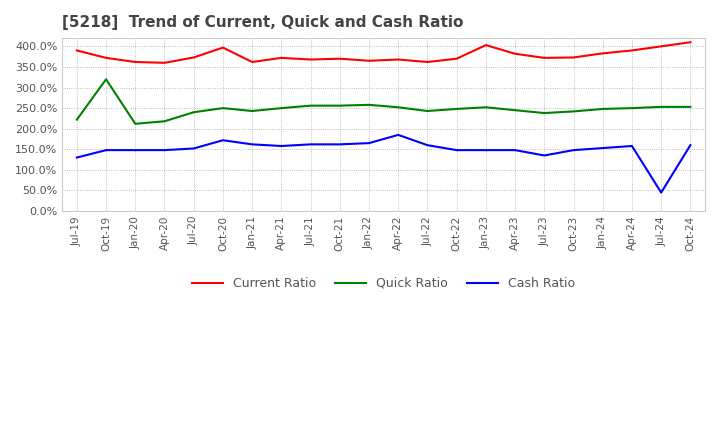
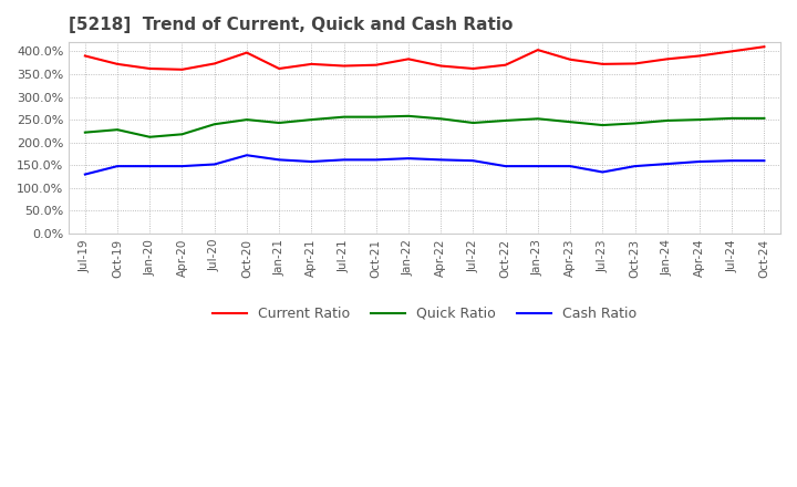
Quick Ratio/Oct-19: 320% -> 228%
Current Ratio/Jan-22: 365% -> 383%
Cash Ratio/Apr-22: 185% -> 162%
Cash Ratio/Jul-24: 45% -> 160%
